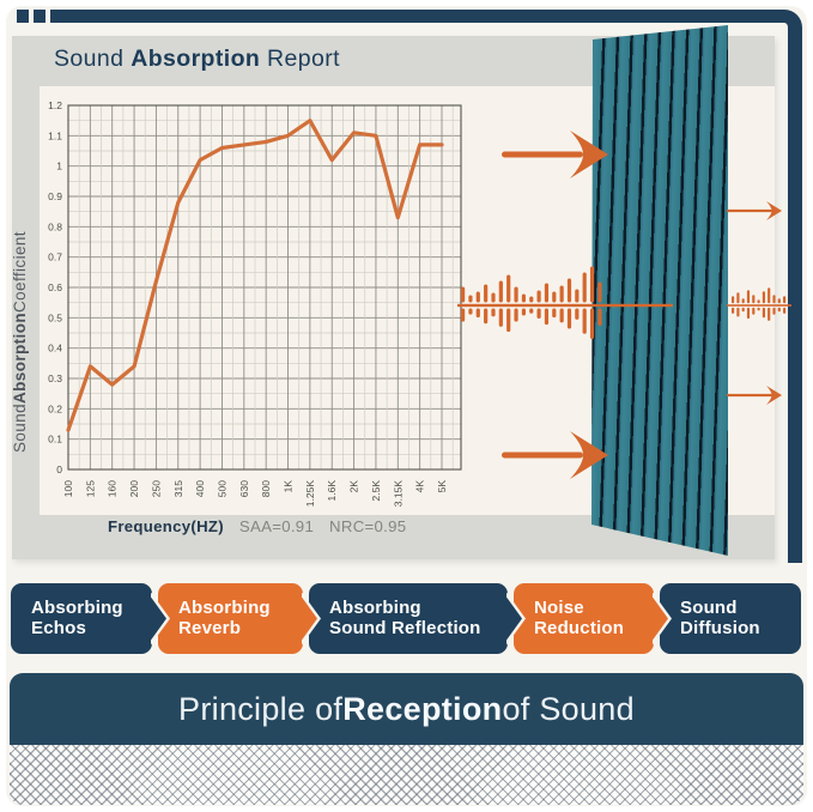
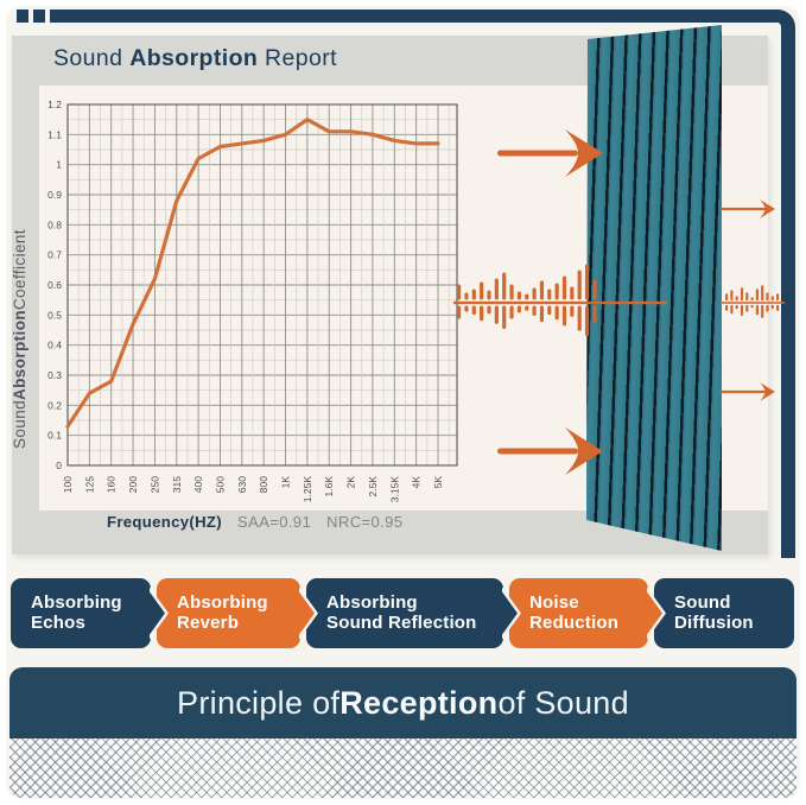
125: 0.34 -> 0.24
200: 0.34 -> 0.47
1.6K: 1.02 -> 1.11
3.15K: 0.83 -> 1.08
